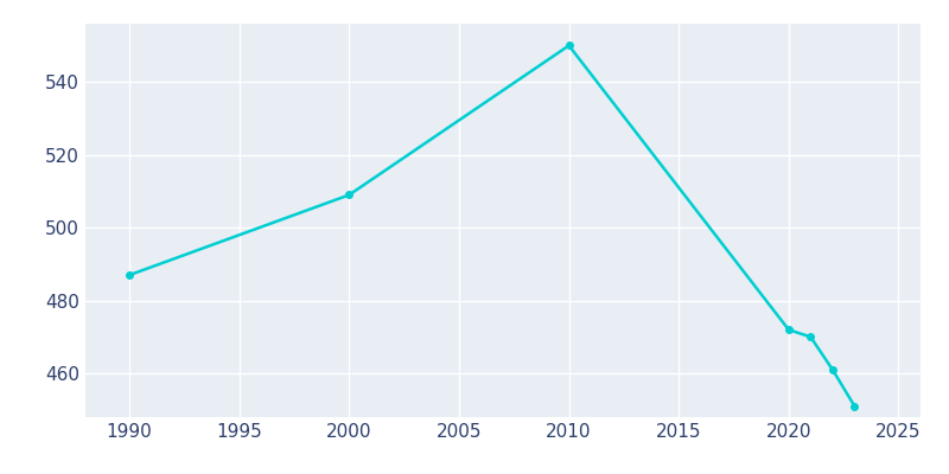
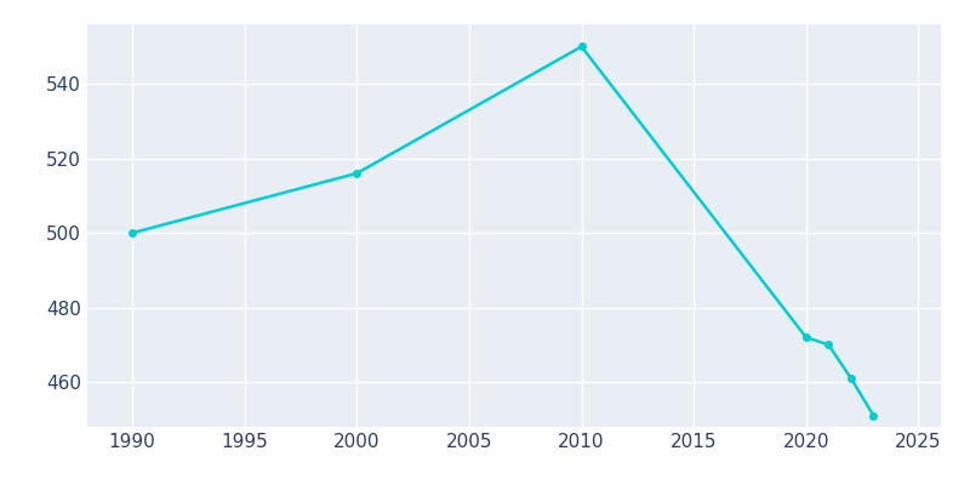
1990: 487 -> 500
2000: 509 -> 516
